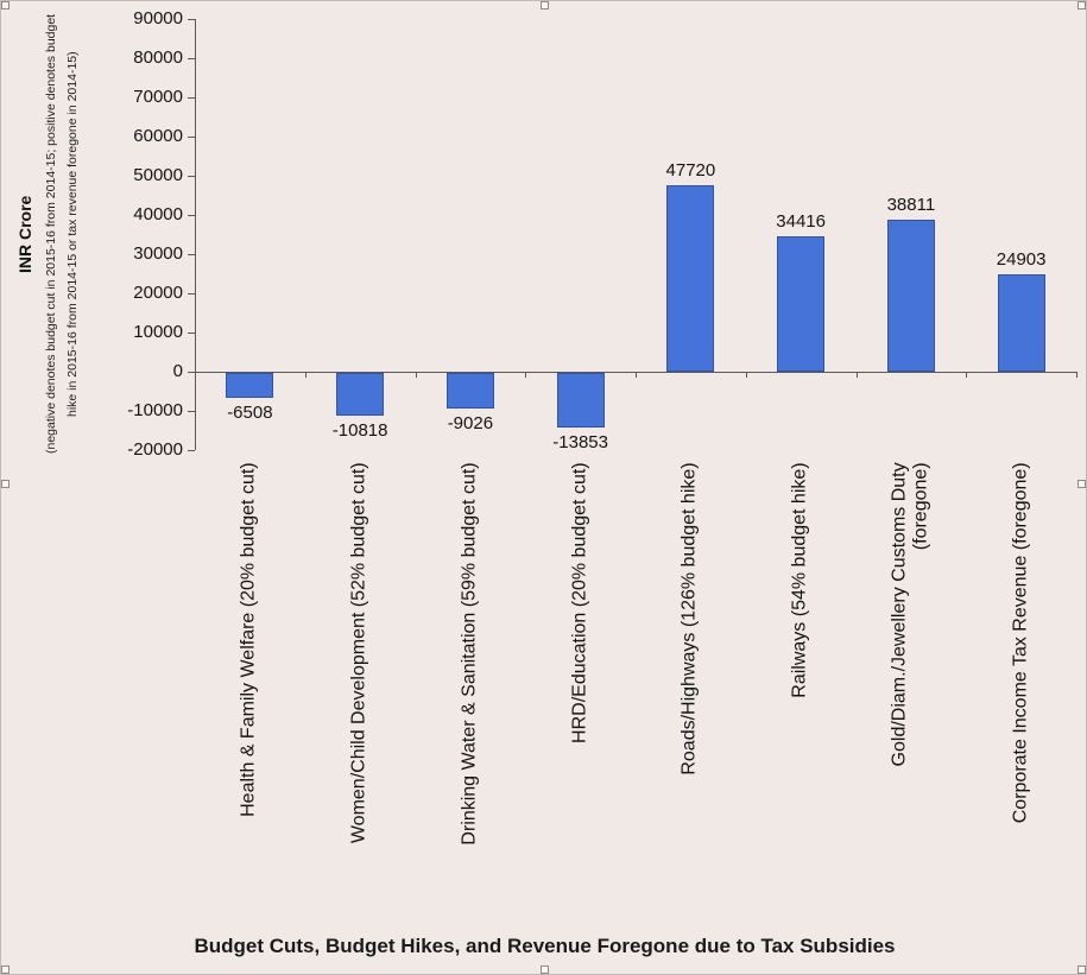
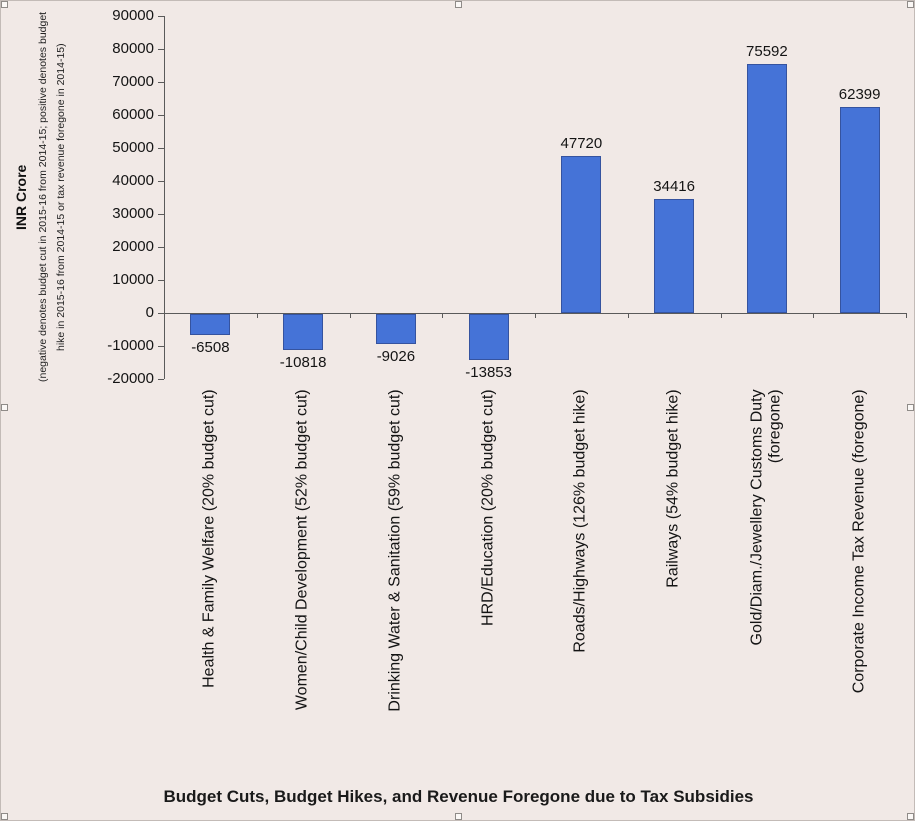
Gold/Diam./Jewellery Customs Duty (foregone): 38811 -> 75592
Corporate Income Tax Revenue (foregone): 24903 -> 62399
